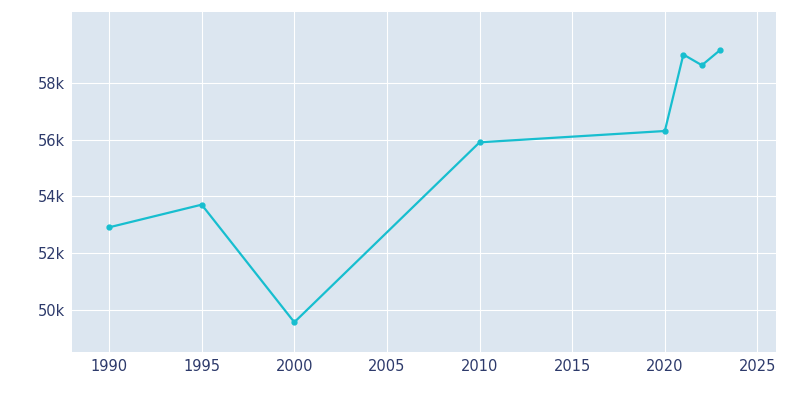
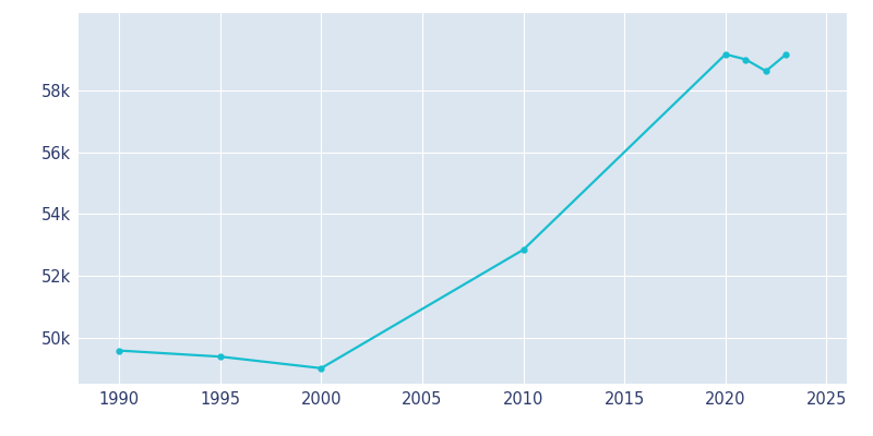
1990: 52.90k -> 49.57k
1995: 53.70k -> 49.38k
2000: 49.55k -> 49.00k
2010: 55.90k -> 52.84k
2020: 56.30k -> 59.17k
